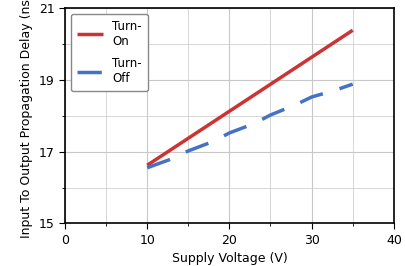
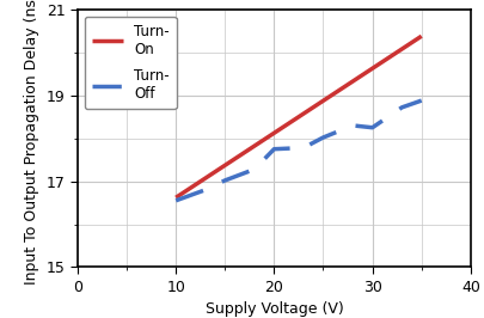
20: 17.52 -> 17.75
30: 18.52 -> 18.25
